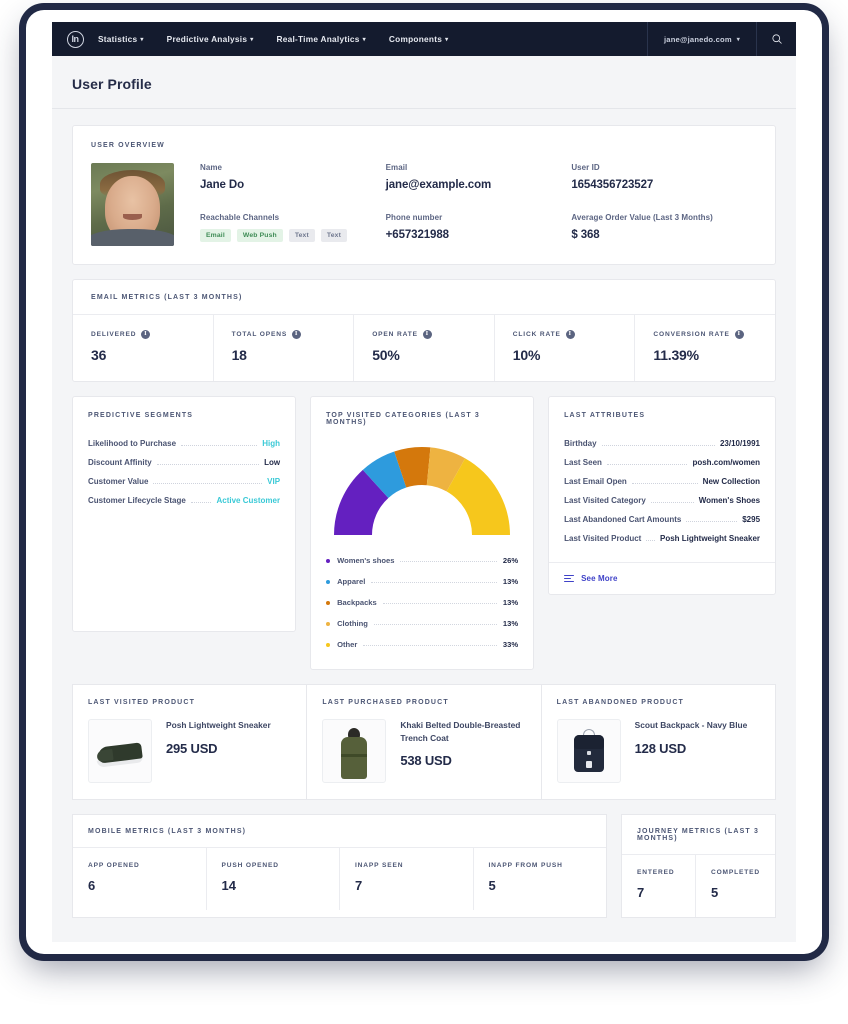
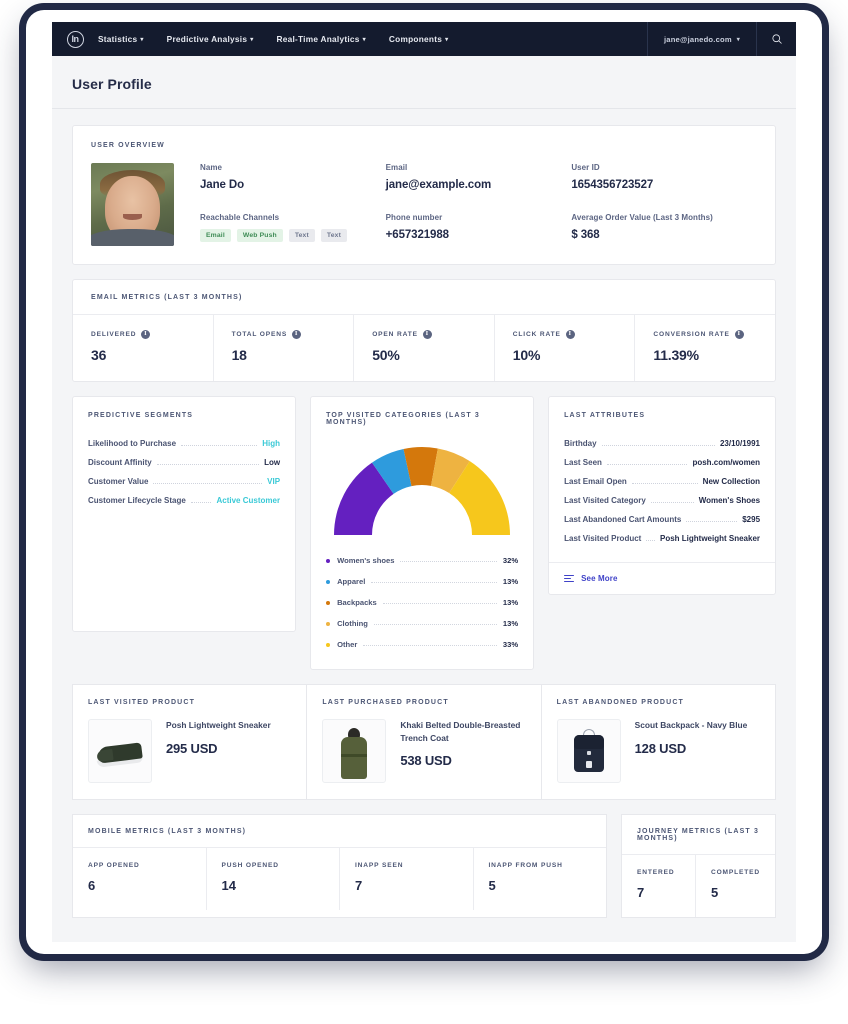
Women's shoes: 26% -> 32%
